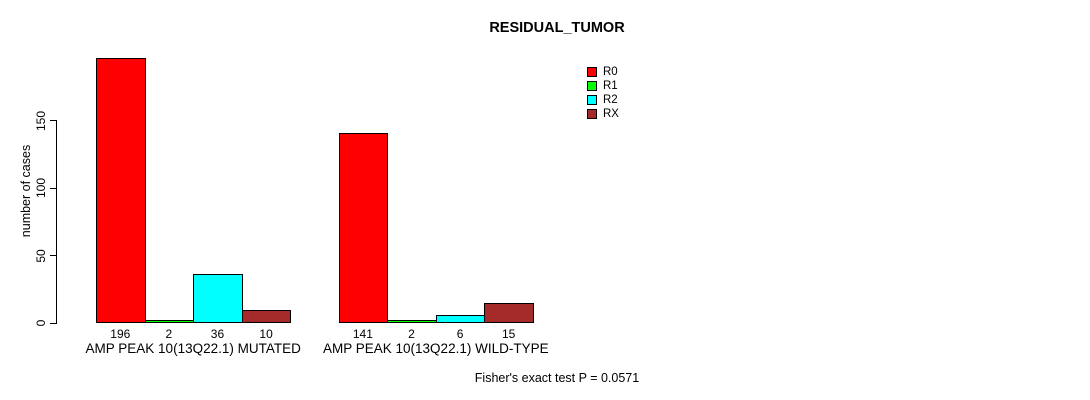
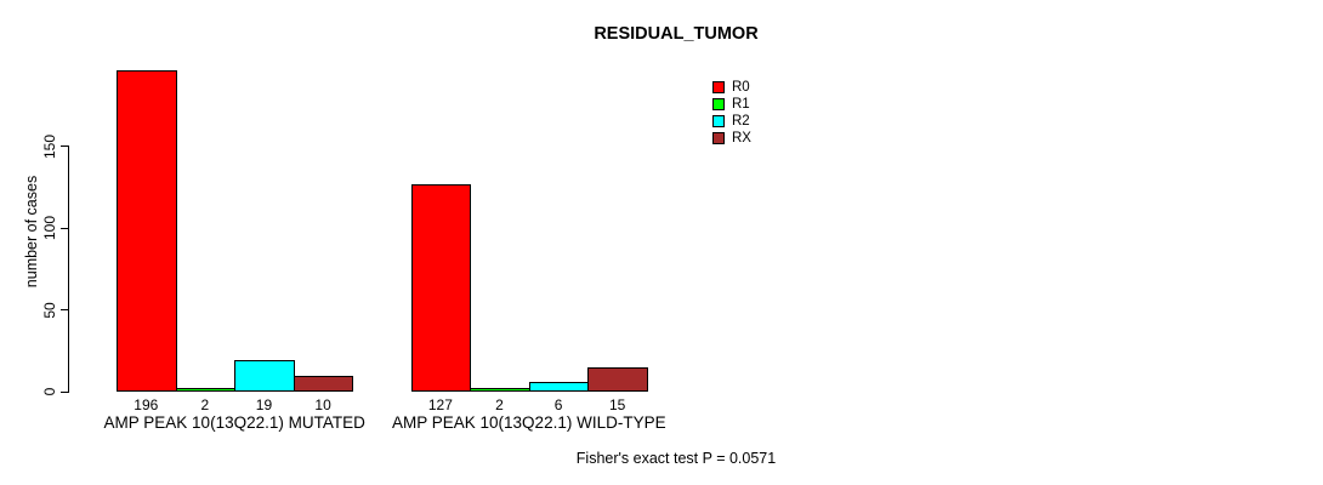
R2/AMP PEAK 10(13Q22.1) MUTATED: 36 -> 19
R0/AMP PEAK 10(13Q22.1) WILD-TYPE: 141 -> 127
